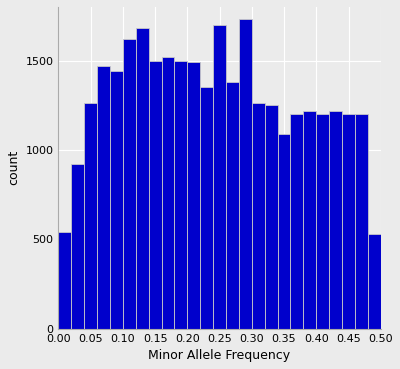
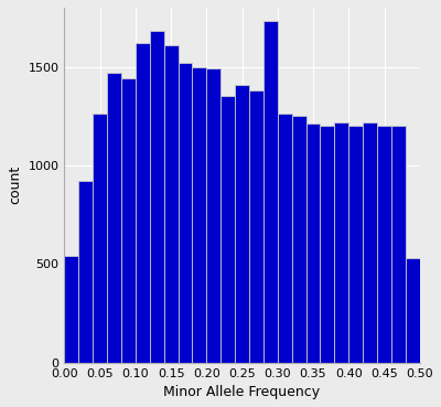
0.15: 1500 -> 1610
0.25: 1700 -> 1410
0.35: 1090 -> 1210
